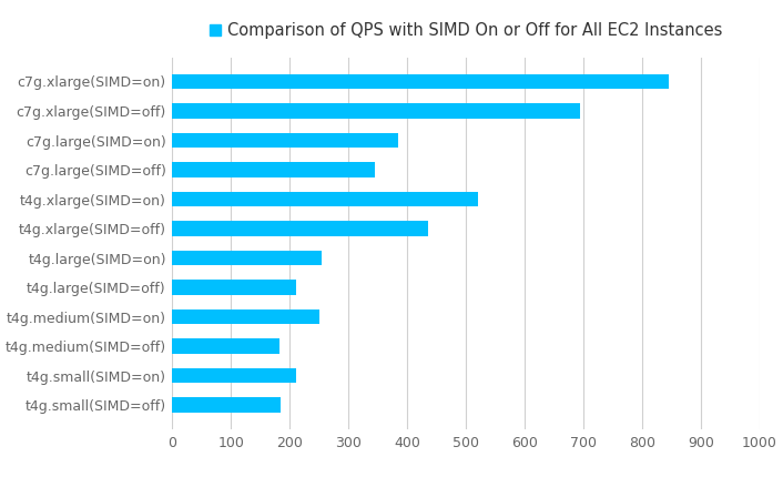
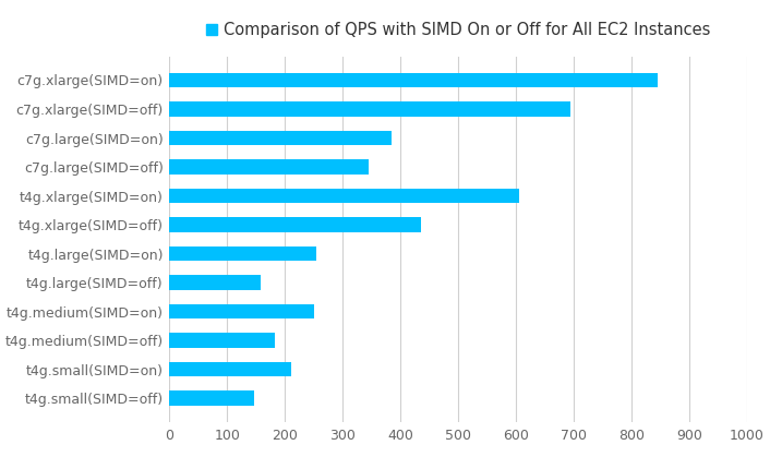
t4g.xlarge(SIMD=on): 520 -> 606
t4g.large(SIMD=off): 210 -> 158
t4g.small(SIMD=off): 185 -> 146
